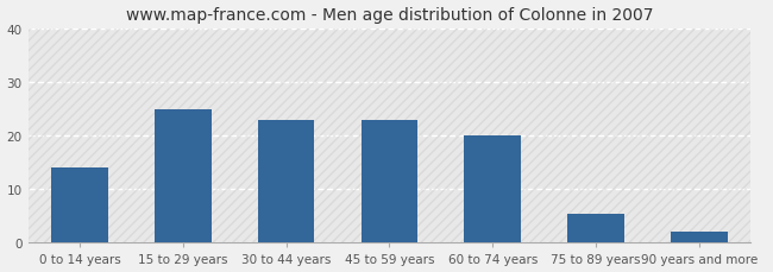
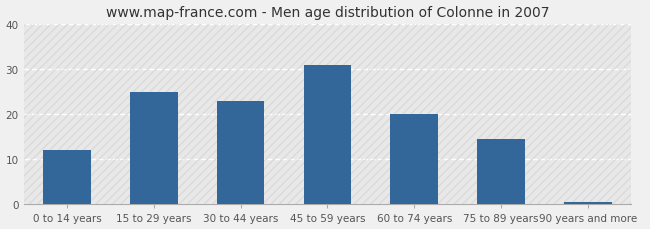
0 to 14 years: 14.0 -> 12.0
45 to 59 years: 23.0 -> 31.0
75 to 89 years: 5.5 -> 14.5
90 years and more: 2.0 -> 0.5
